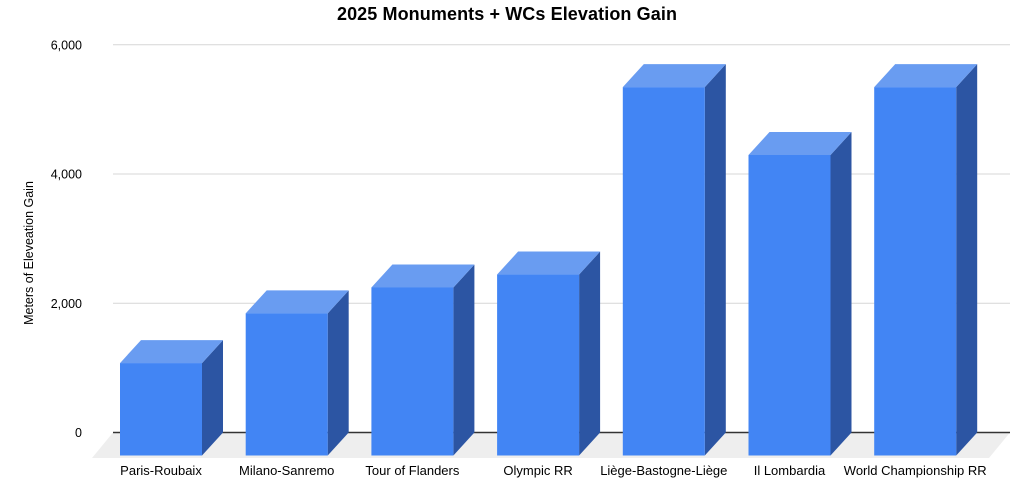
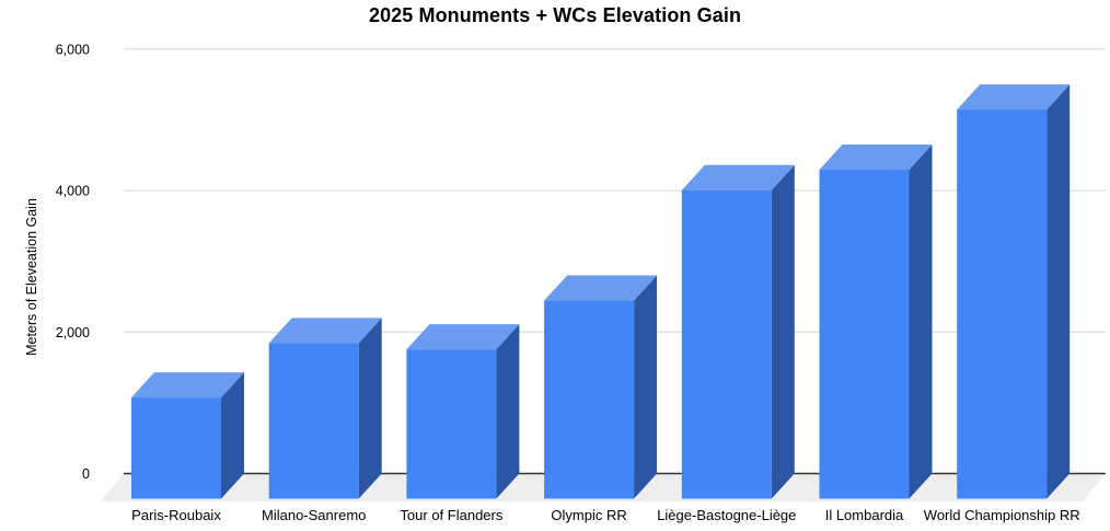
Tour of Flanders: 2600 -> 2100
Liège-Bastogne-Liège: 5700 -> 4400
World Championship RR: 5700 -> 5500
